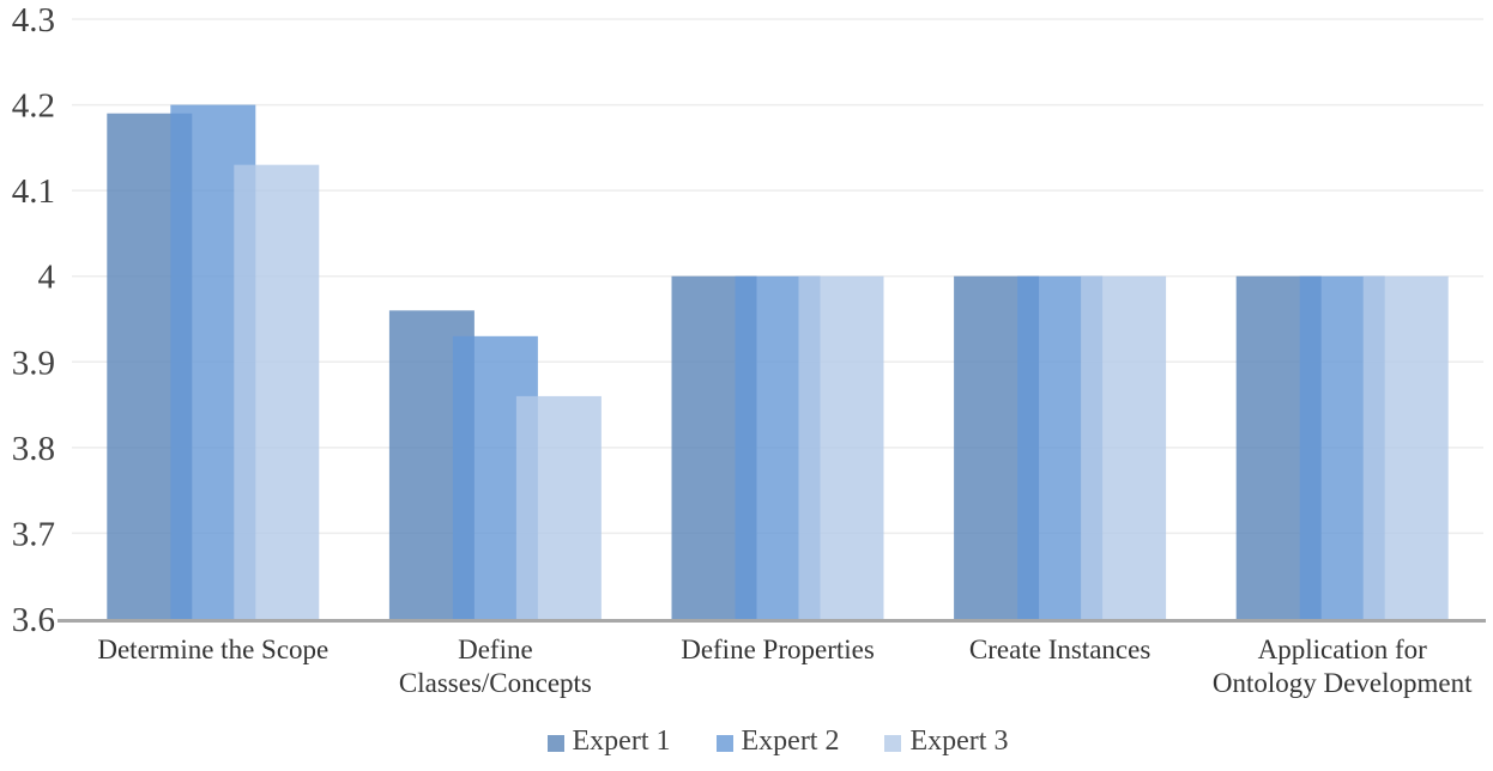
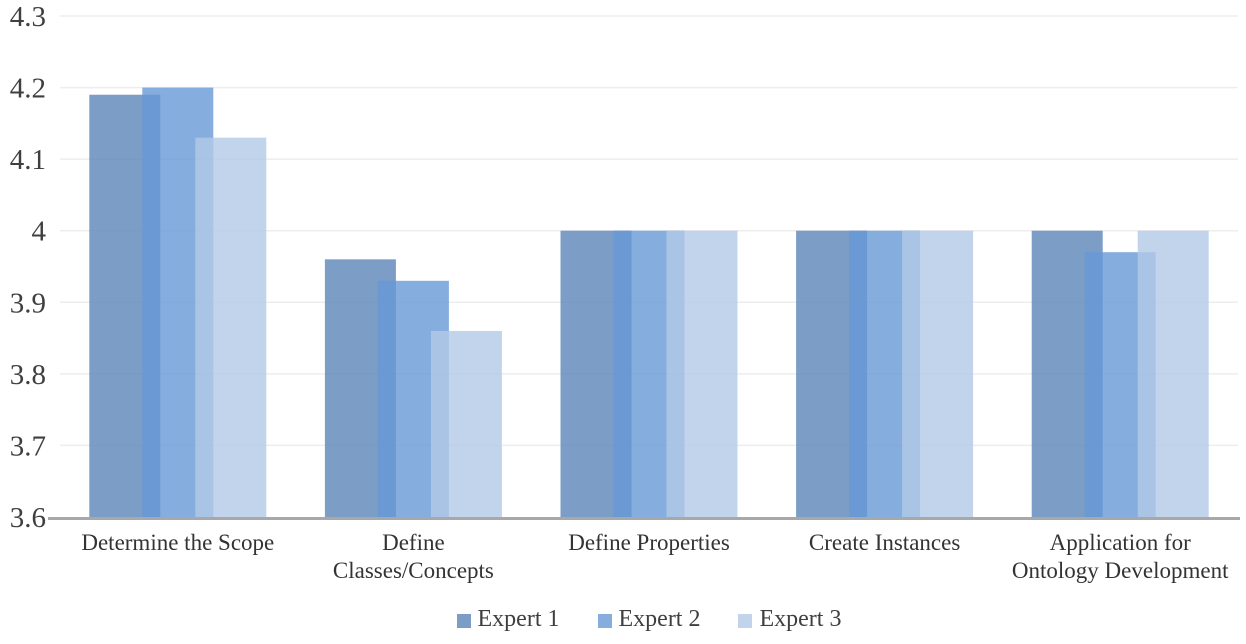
Expert 2/Application for Ontology Development: 4.00 -> 3.97
